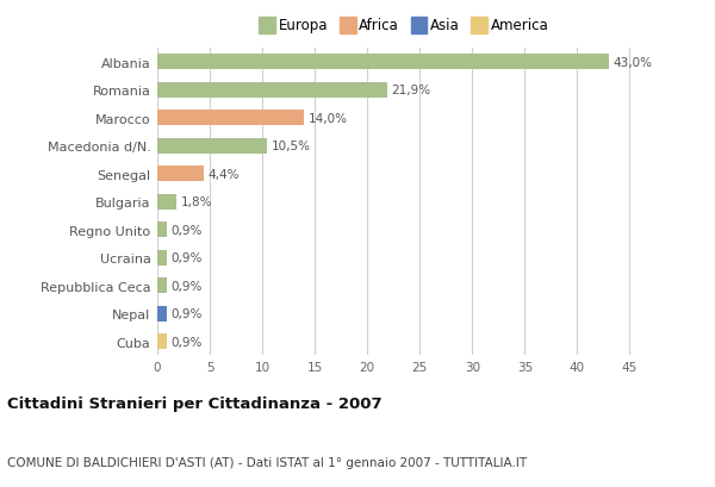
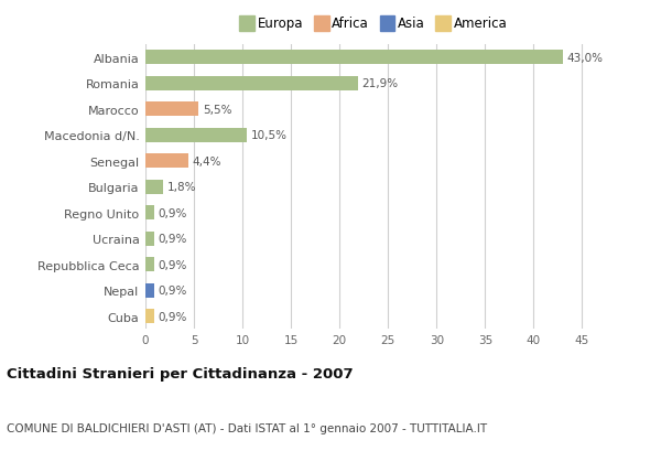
Marocco: 14,0% -> 5,5%
